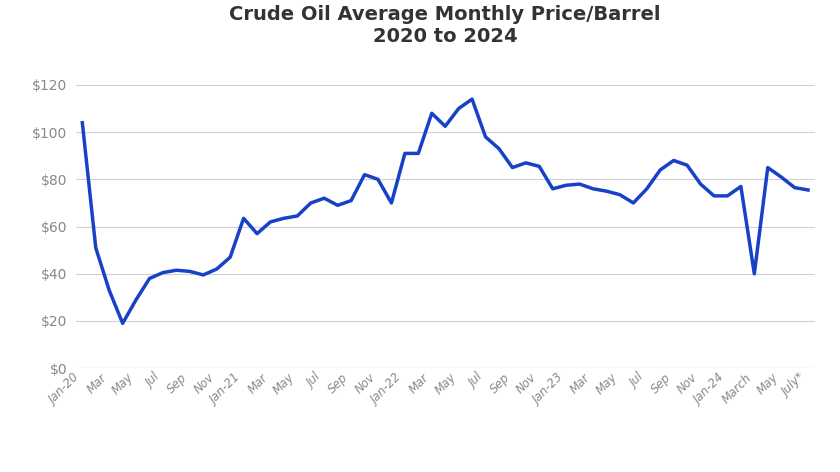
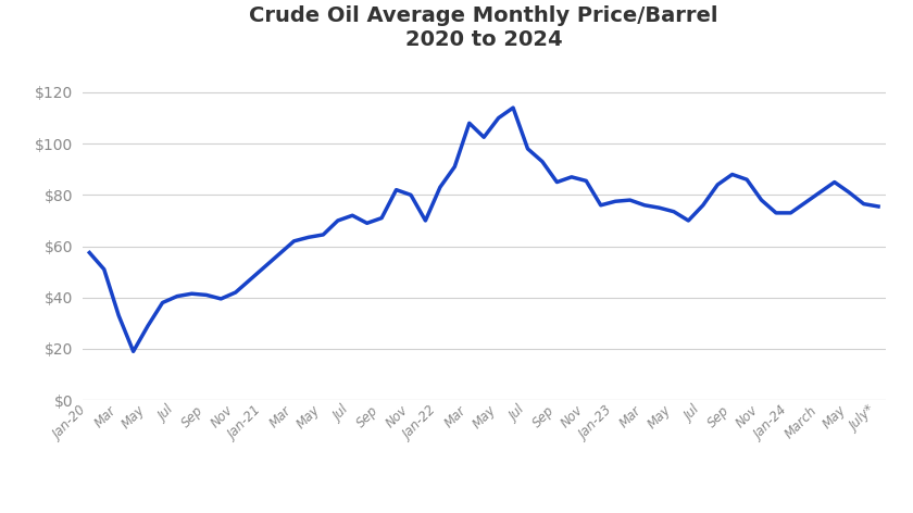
Jan-20: $104.0 -> $57.5
Jan-21: $63.5 -> $52.0
Jan-22: $91.0 -> $83.0
March: $40.0 -> $81.0
